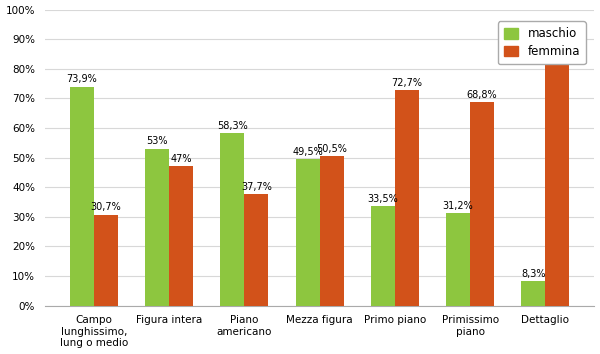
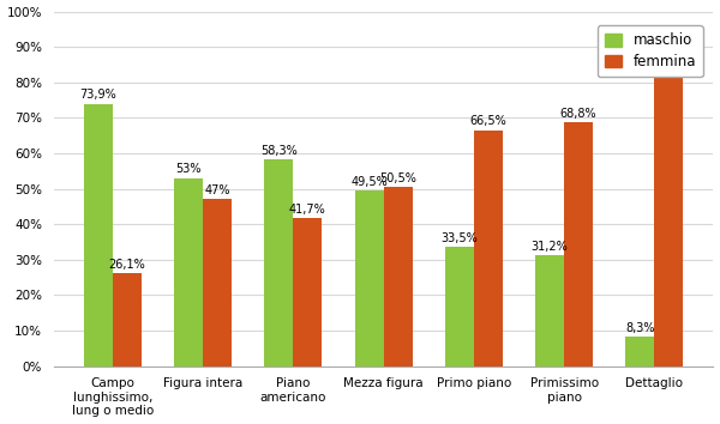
femmina/Campo lunghissimo, lung o medio: 30,7% -> 26,1%
femmina/Piano americano: 37,7% -> 41,7%
femmina/Primo piano: 72,7% -> 66,5%
